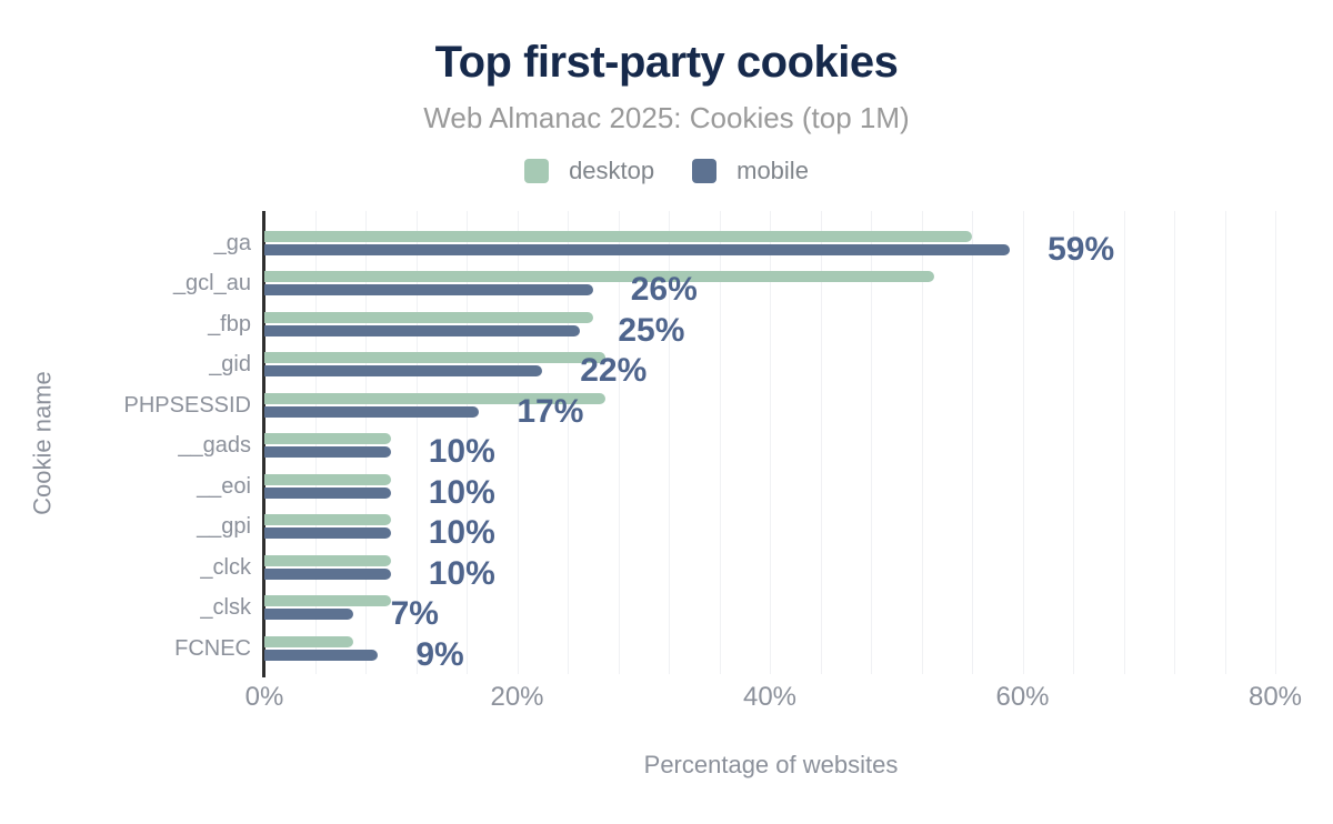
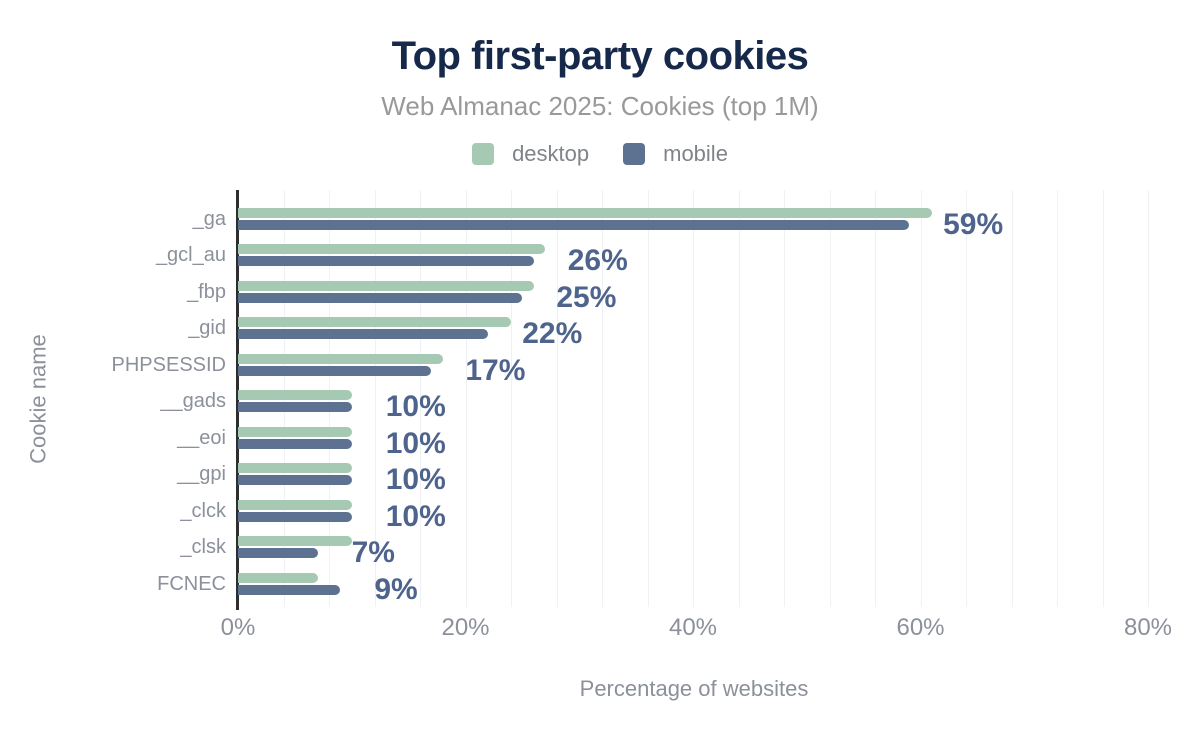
desktop/_ga: 56% -> 61%
desktop/_gcl_au: 53% -> 27%
desktop/_gid: 27% -> 24%
desktop/PHPSESSID: 27% -> 18%
